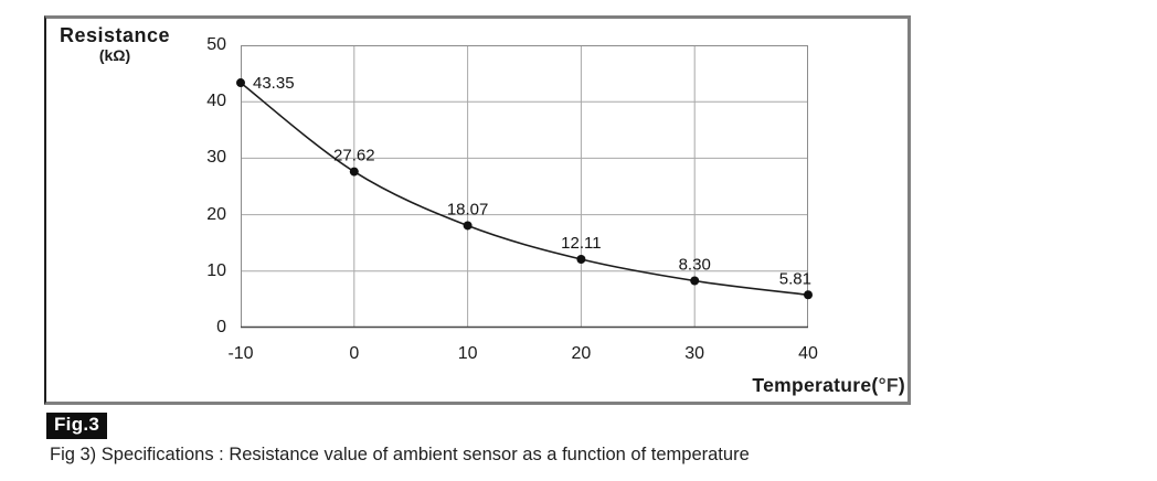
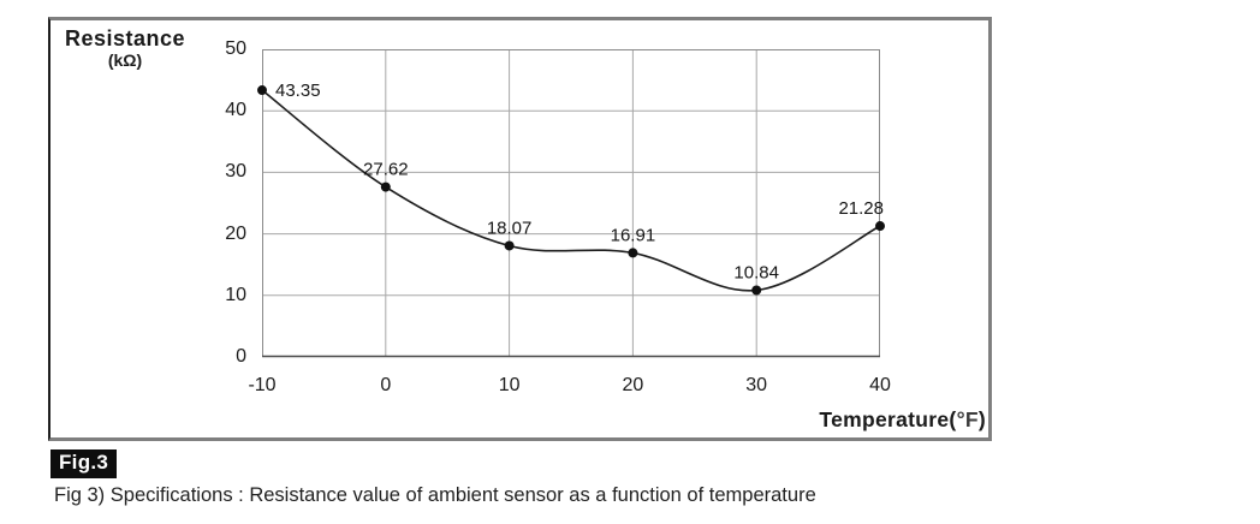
20: 12.11 -> 16.91
30: 8.30 -> 10.84
40: 5.81 -> 21.28
